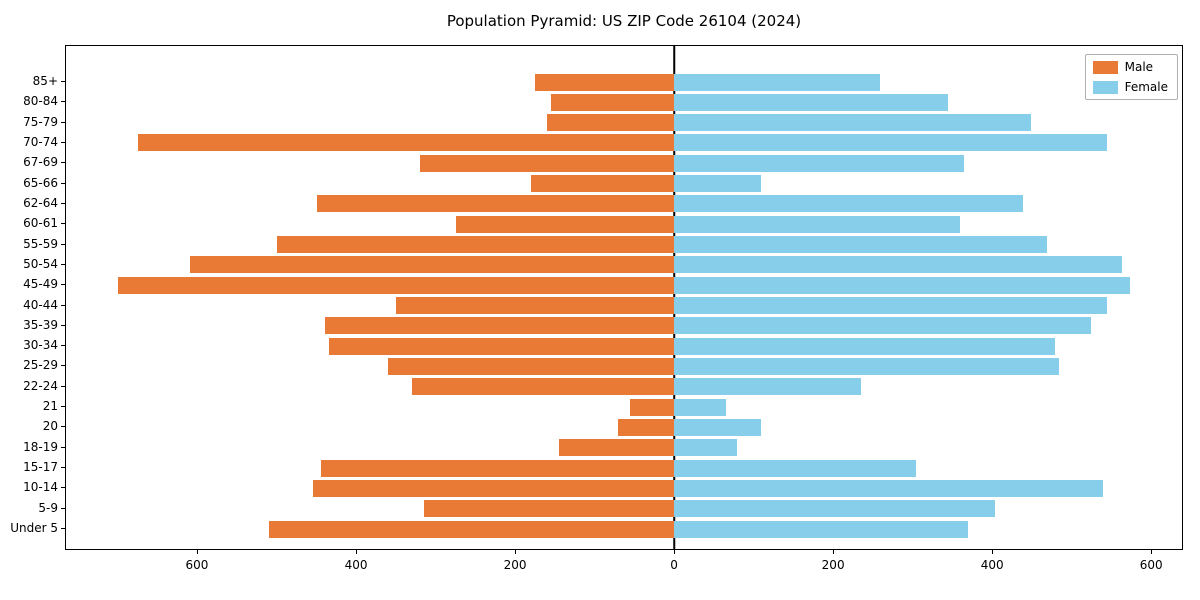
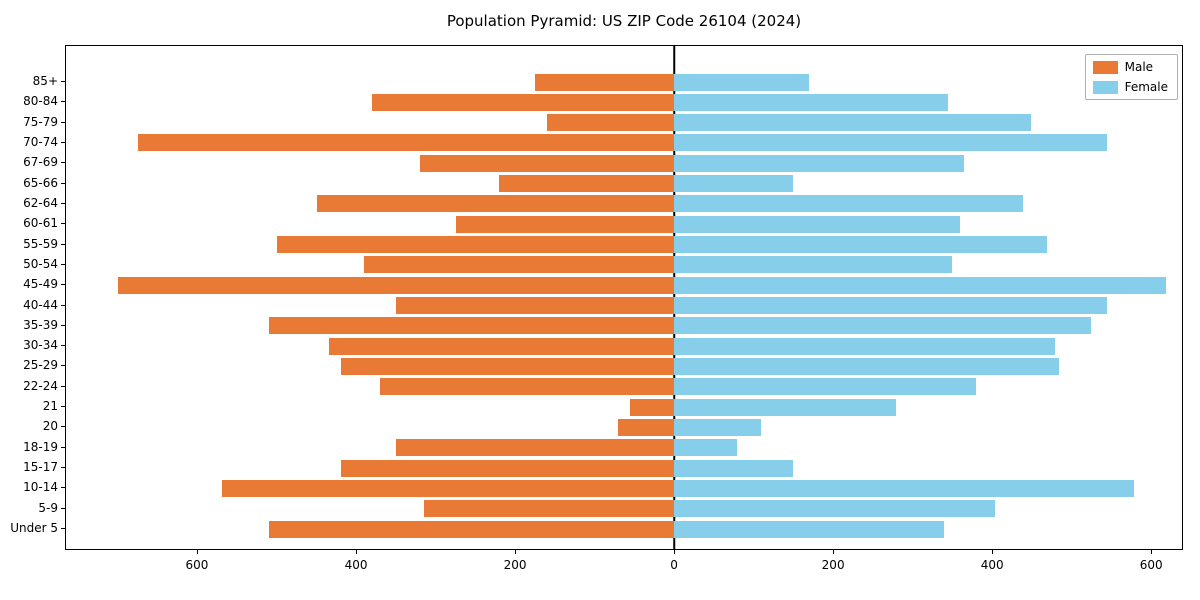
Female/85+: 260 -> 170
Male/80-84: 160 -> 380
Male/65-66: 180 -> 220
Female/65-66: 110 -> 150
Male/50-54: 610 -> 390
Female/50-54: 560 -> 350
Female/45-49: 580 -> 620
Male/35-39: 440 -> 510
Male/25-29: 360 -> 420
Male/22-24: 330 -> 370
Female/22-24: 240 -> 380
Female/21: 60 -> 280
Male/18-19: 140 -> 350
Male/15-17: 440 -> 420
Female/15-17: 300 -> 150
Male/10-14: 460 -> 570
Female/10-14: 540 -> 580
Female/Under 5: 370 -> 340
